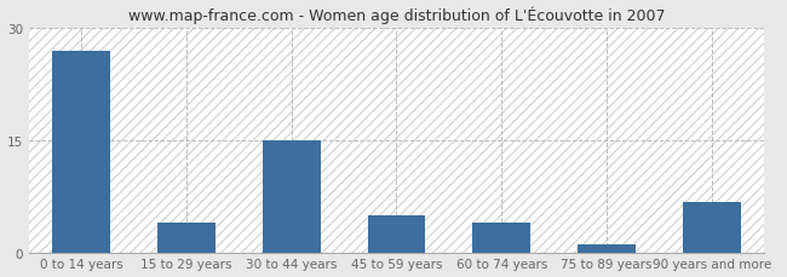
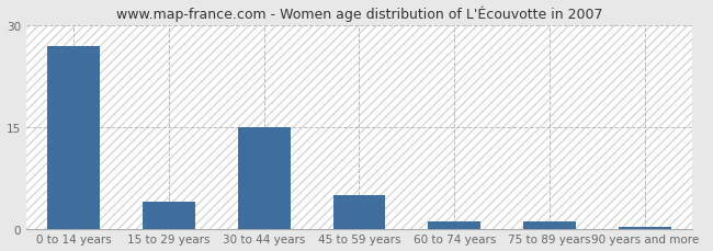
60 to 74 years: 4.0 -> 1.0
90 years and more: 6.8 -> 0.2
